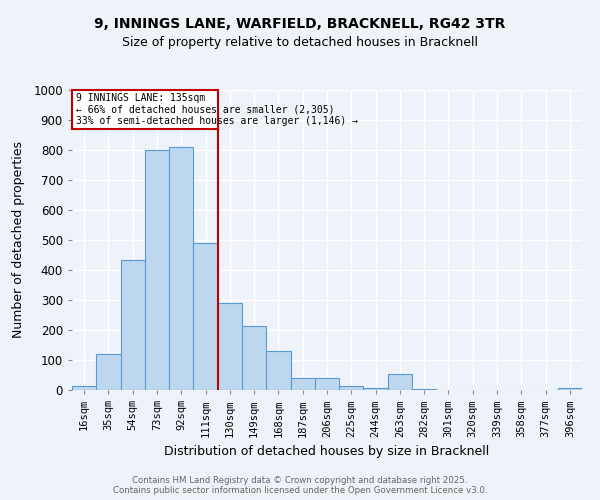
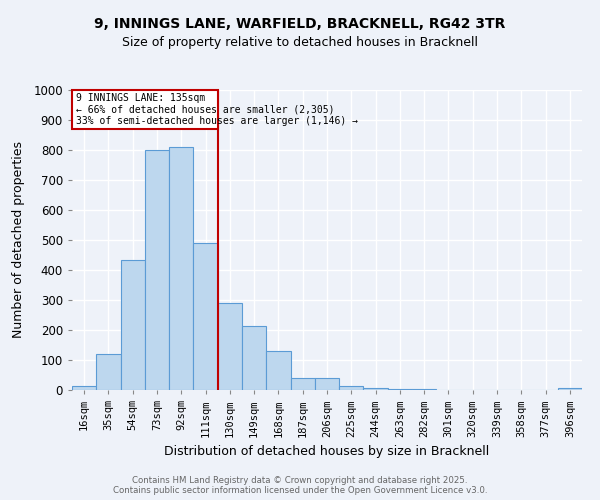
263sqm: 55 -> 5
